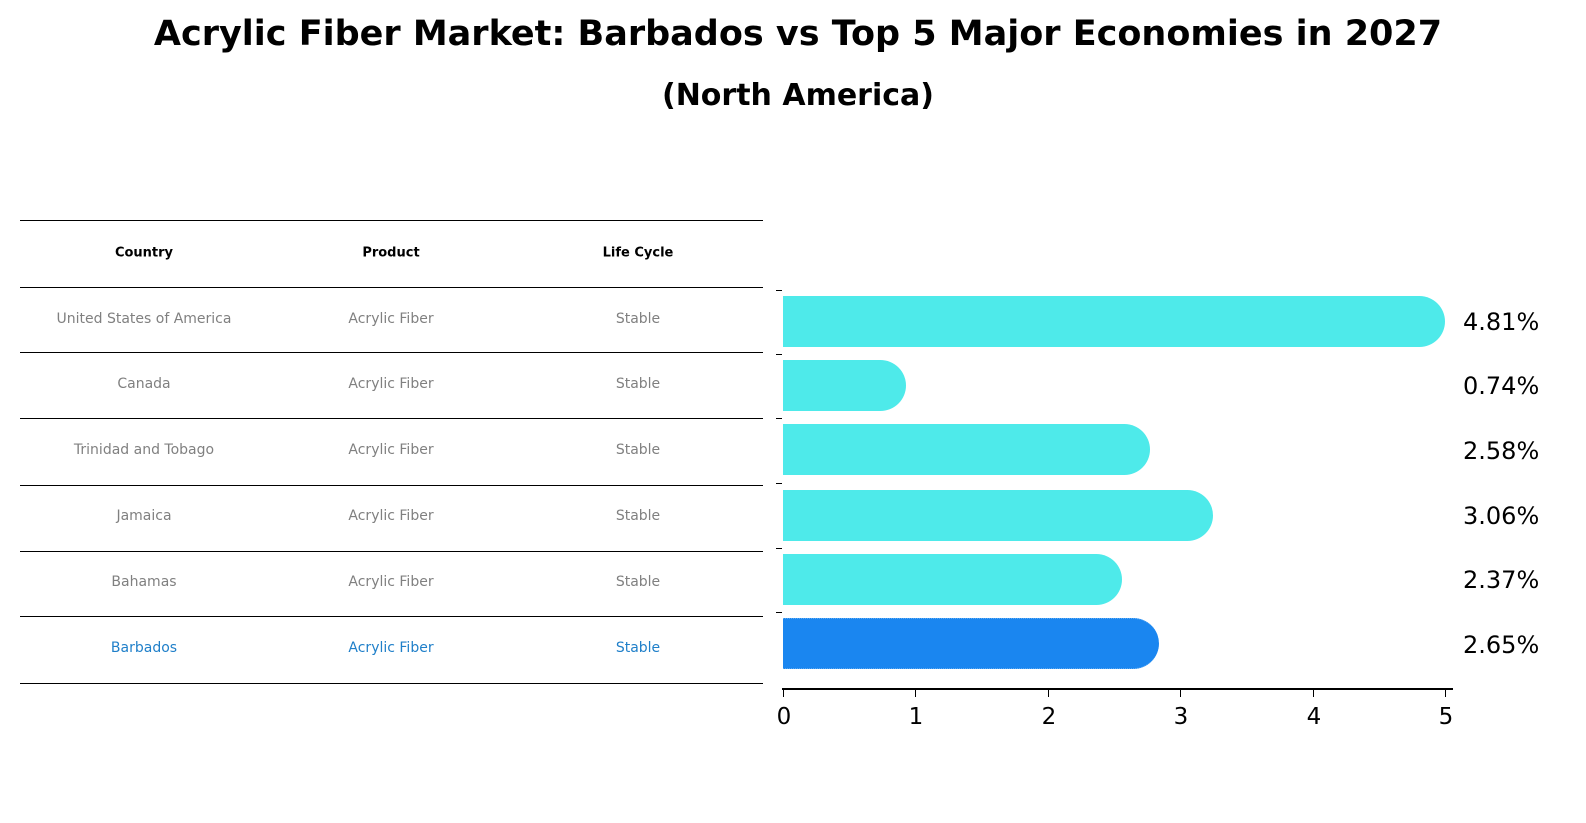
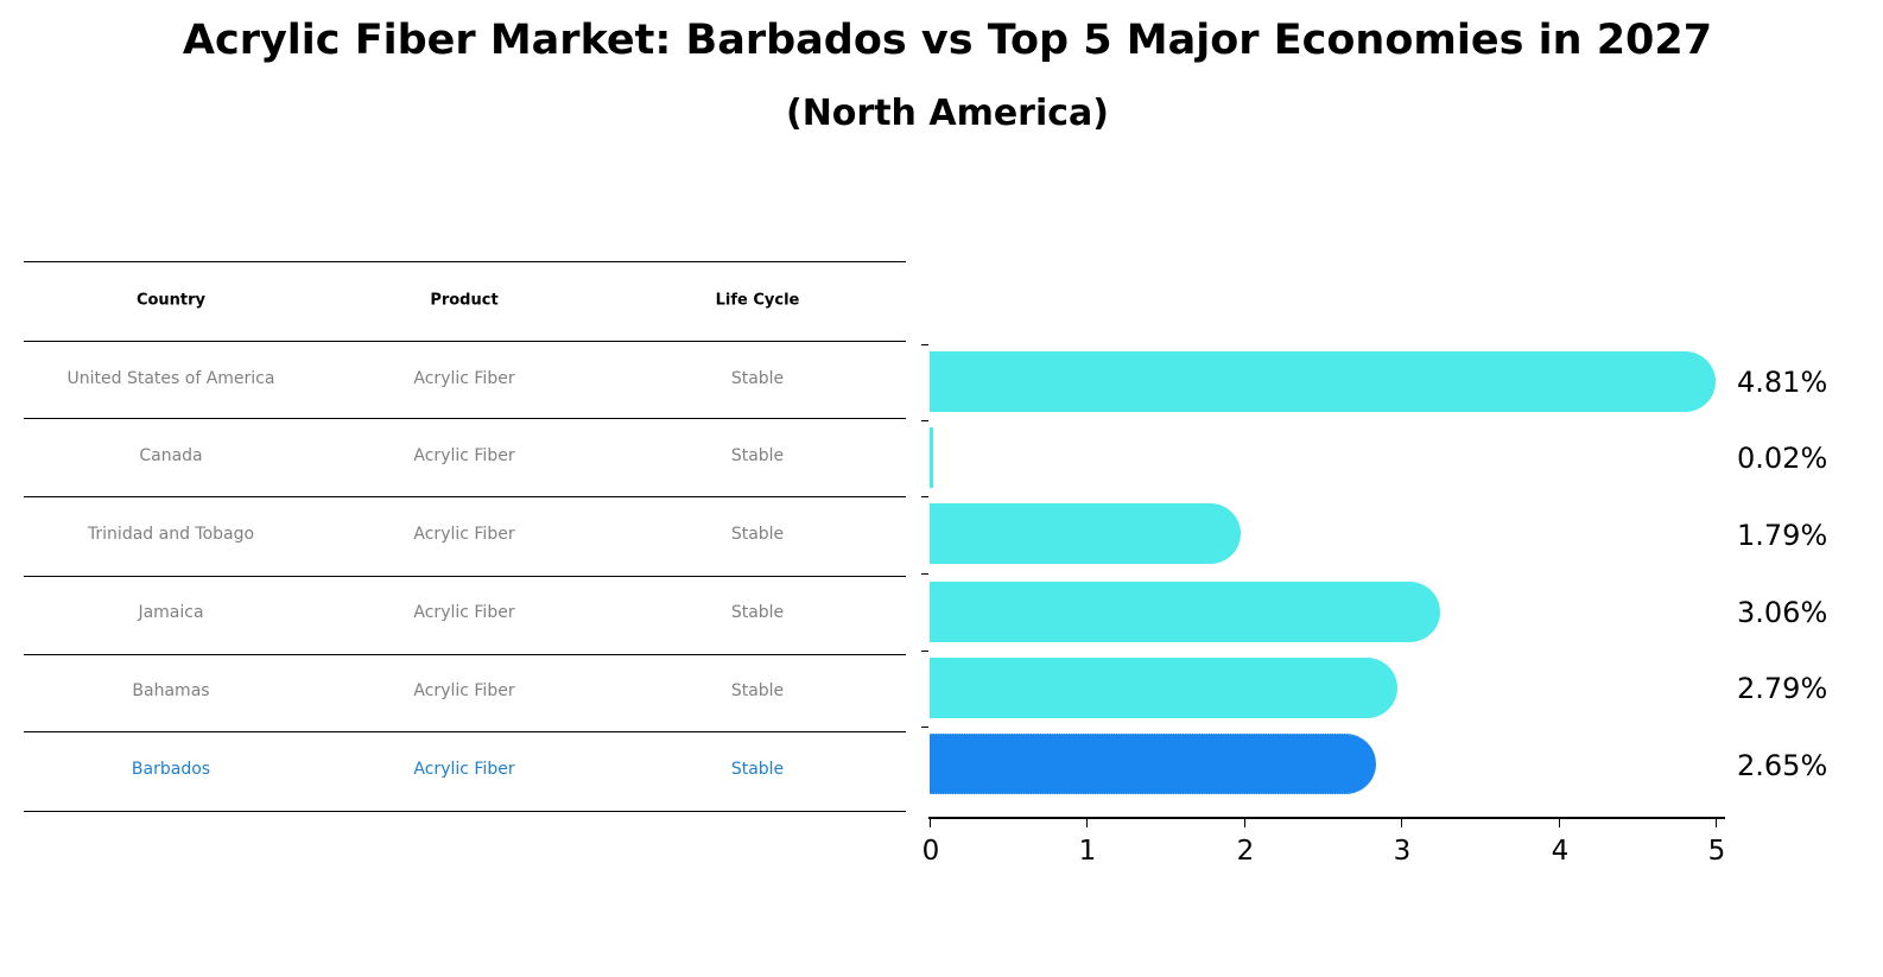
Canada: 0.74% -> 0.02%
Trinidad and Tobago: 2.58% -> 1.79%
Bahamas: 2.37% -> 2.79%
